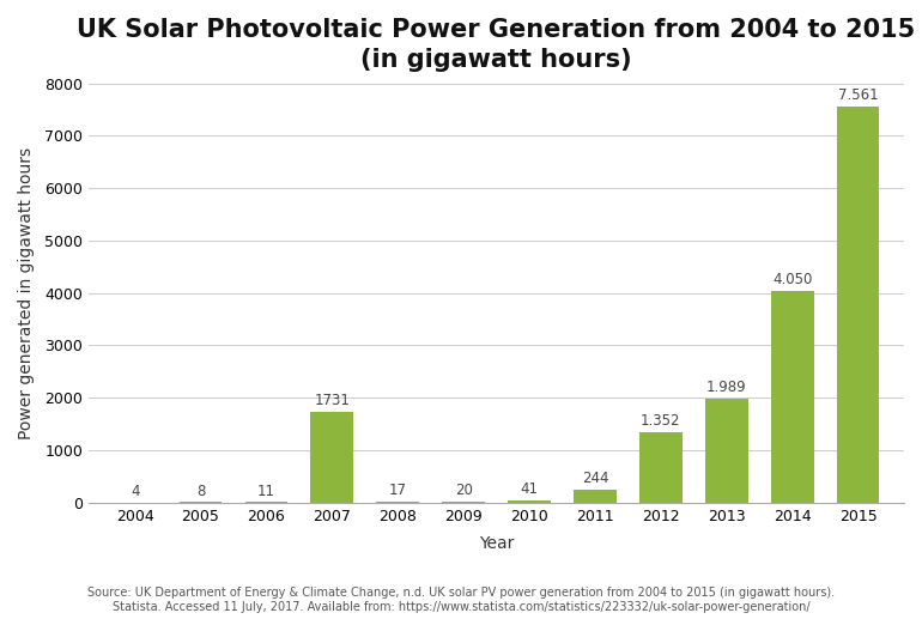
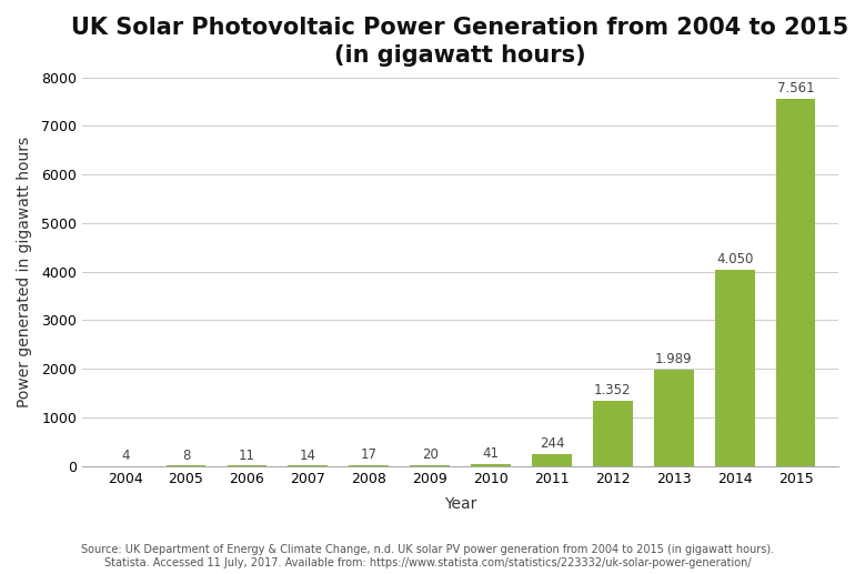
2007: 1731 -> 14
